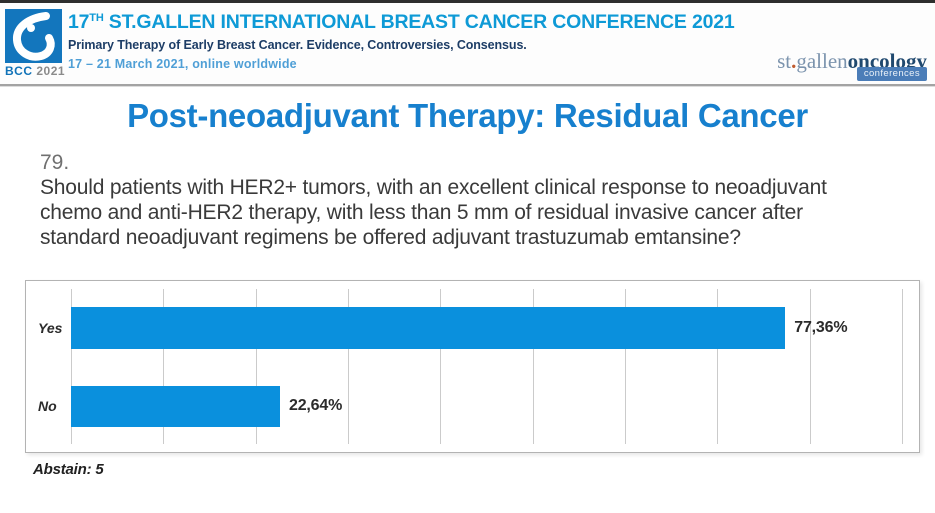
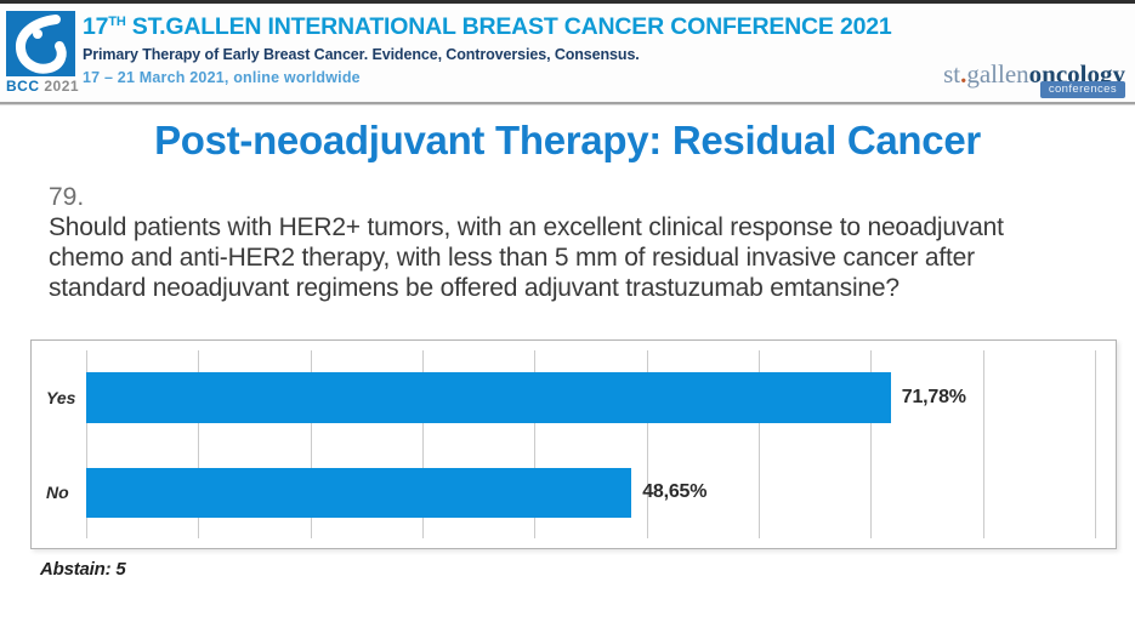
Yes: 77,36% -> 71,78%
No: 22,64% -> 48,65%
